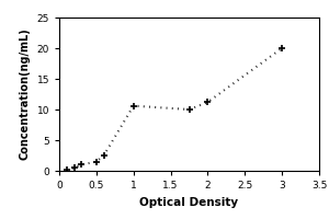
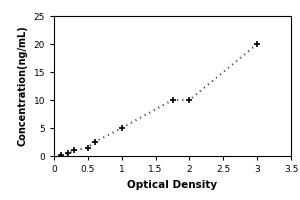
1: 10.6 -> 5.0
2: 11.2 -> 10.0
